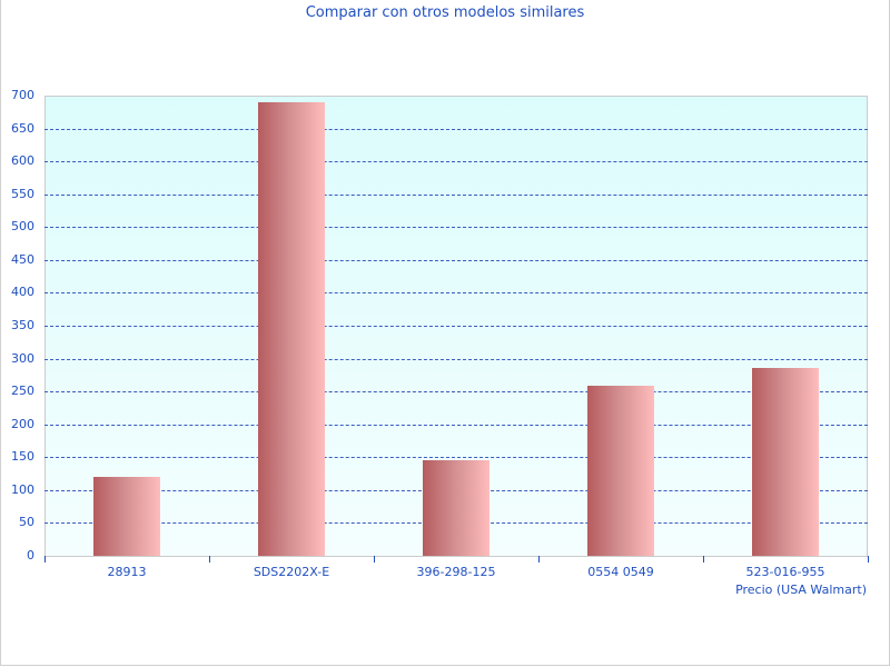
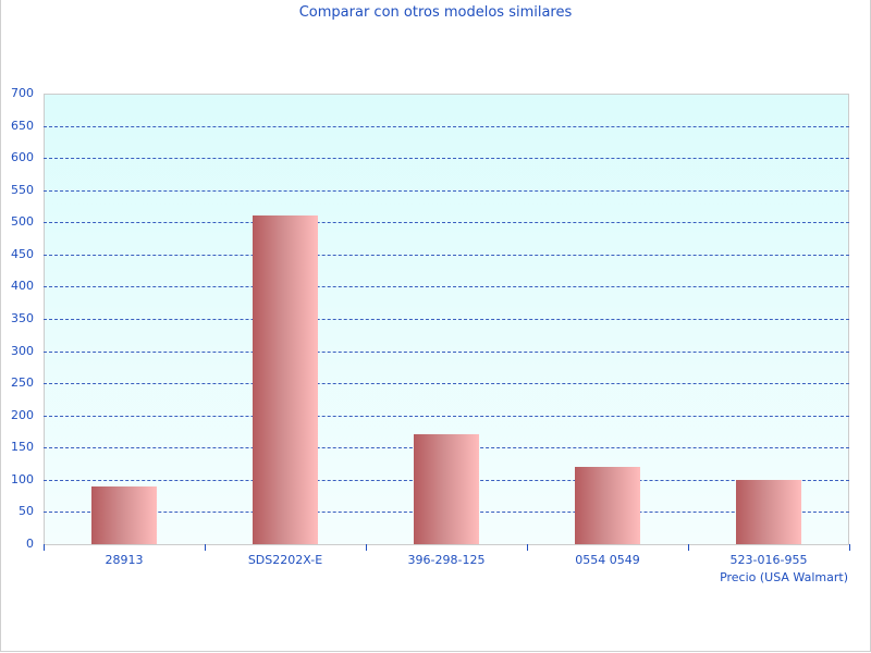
28913: 120 -> 90
SDS2202X-E: 690 -> 510
396-298-125: 140 -> 170
0554 0549: 260 -> 120
523-016-955: 290 -> 100
